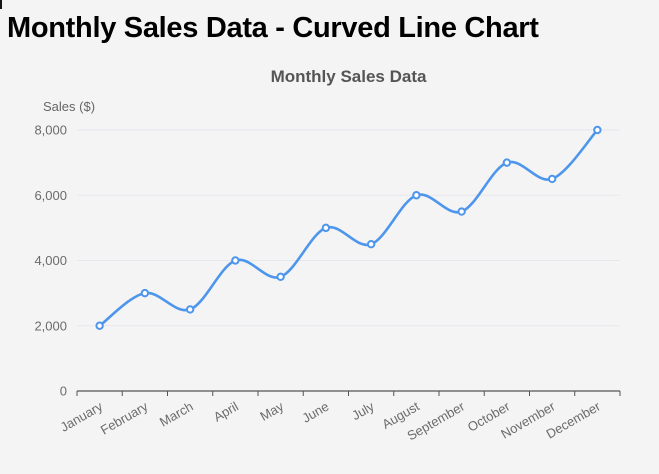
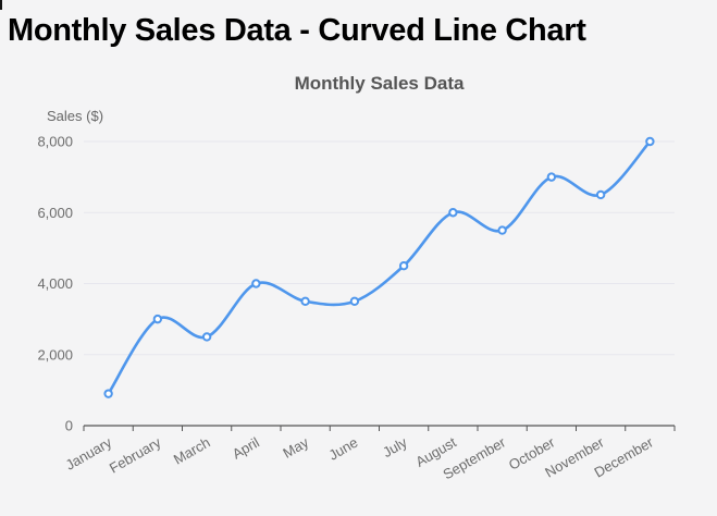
January: 2000 -> 900
June: 5000 -> 3500
